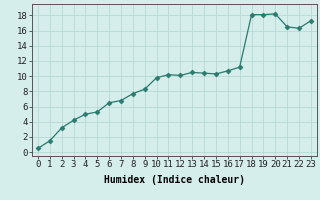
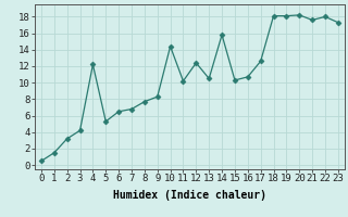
4: 5.0 -> 12.2
10: 9.8 -> 14.4
12: 10.1 -> 12.4
14: 10.4 -> 15.8
17: 11.2 -> 12.6
21: 16.5 -> 17.6
22: 16.3 -> 18.0
